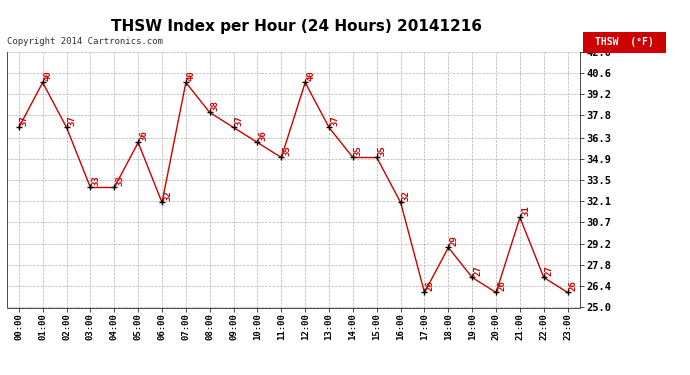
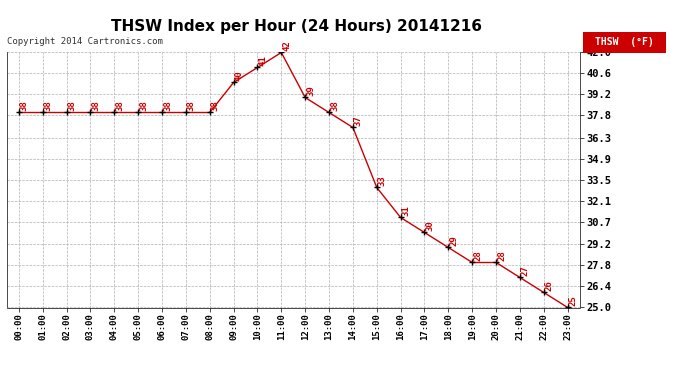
00:00: 37 -> 38
01:00: 40 -> 38
02:00: 37 -> 38
03:00: 33 -> 38
04:00: 33 -> 38
05:00: 36 -> 38
06:00: 32 -> 38
07:00: 40 -> 38
09:00: 37 -> 40
10:00: 36 -> 41
11:00: 35 -> 42
12:00: 40 -> 39
13:00: 37 -> 38
14:00: 35 -> 37
15:00: 35 -> 33
16:00: 32 -> 31
17:00: 26 -> 30
19:00: 27 -> 28
20:00: 26 -> 28
21:00: 31 -> 27
22:00: 27 -> 26
23:00: 26 -> 25
